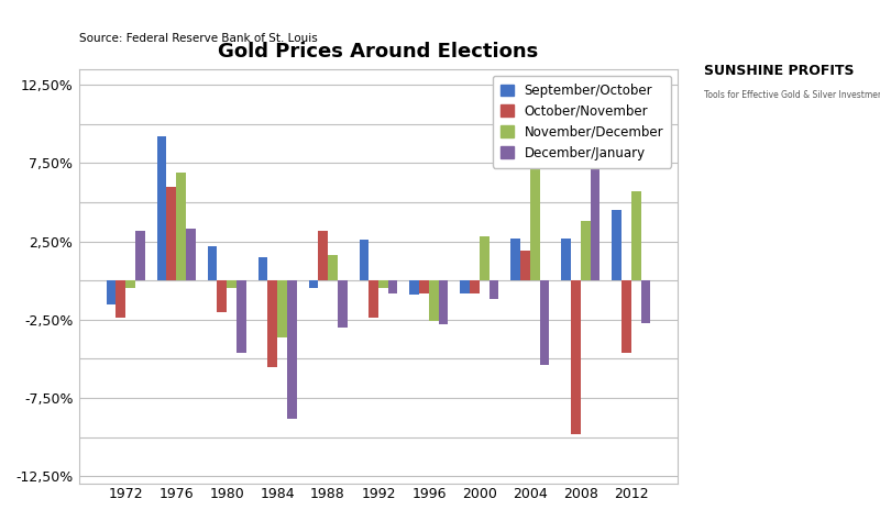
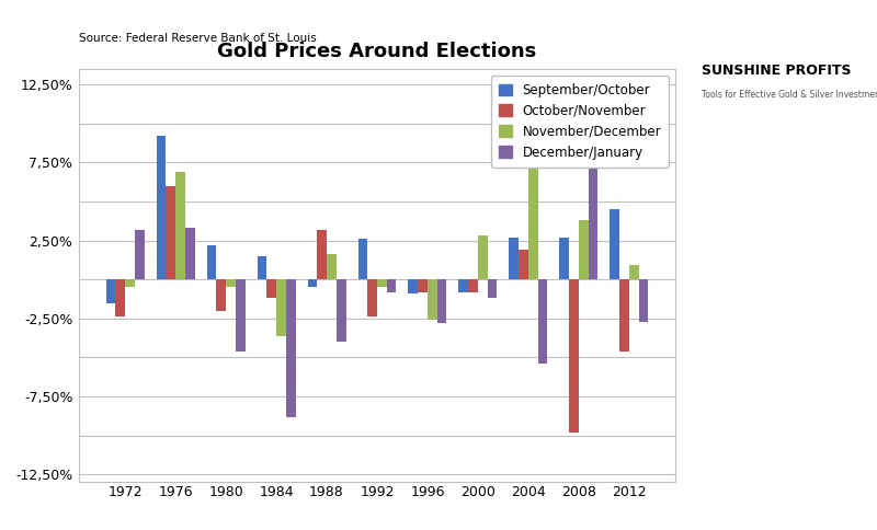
October/November/1984: -5,5% -> -1,2%
December/January/1988: -3,0% -> -4,0%
November/December/2012: 5,7% -> 0,9%
